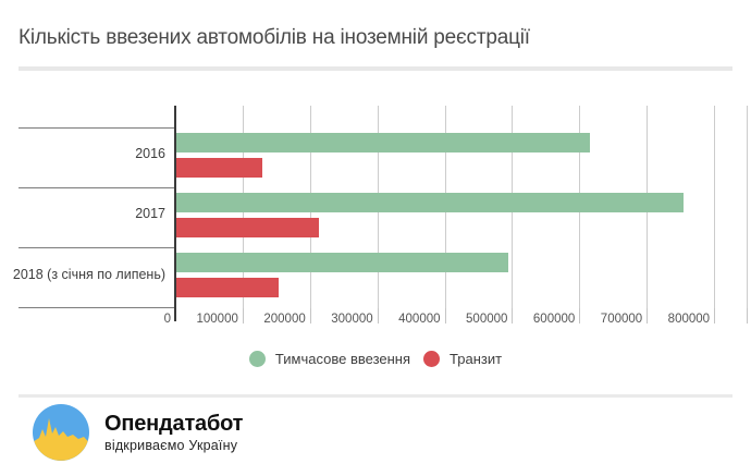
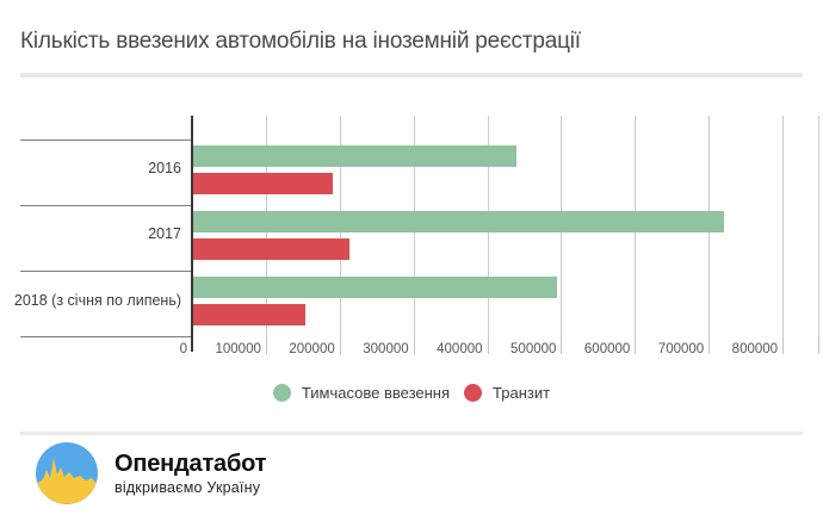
Тимчасове ввезення/2016: 620000 -> 440000
Транзит/2016: 130000 -> 190000
Тимчасове ввезення/2017: 760000 -> 720000
